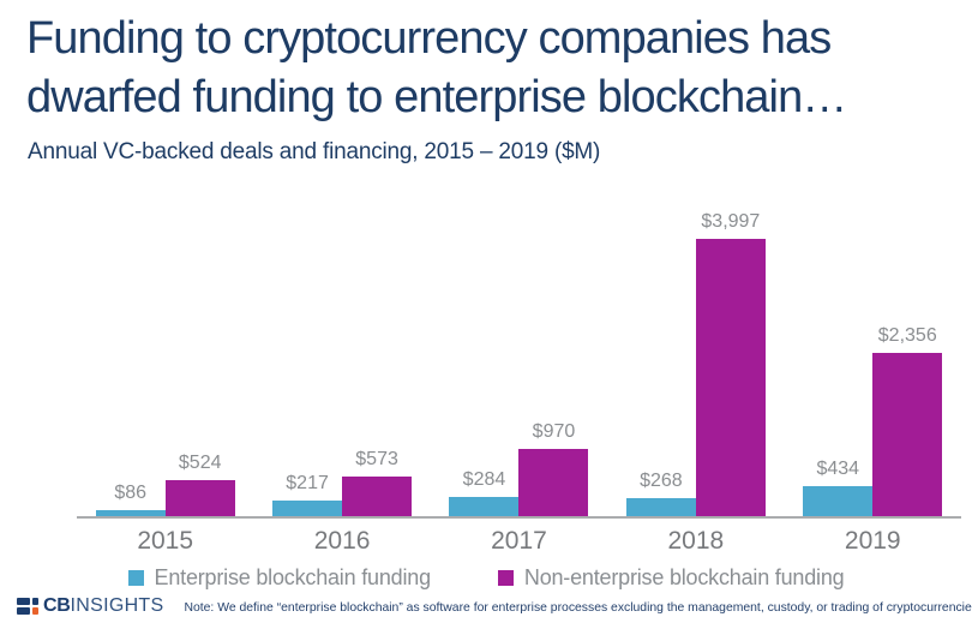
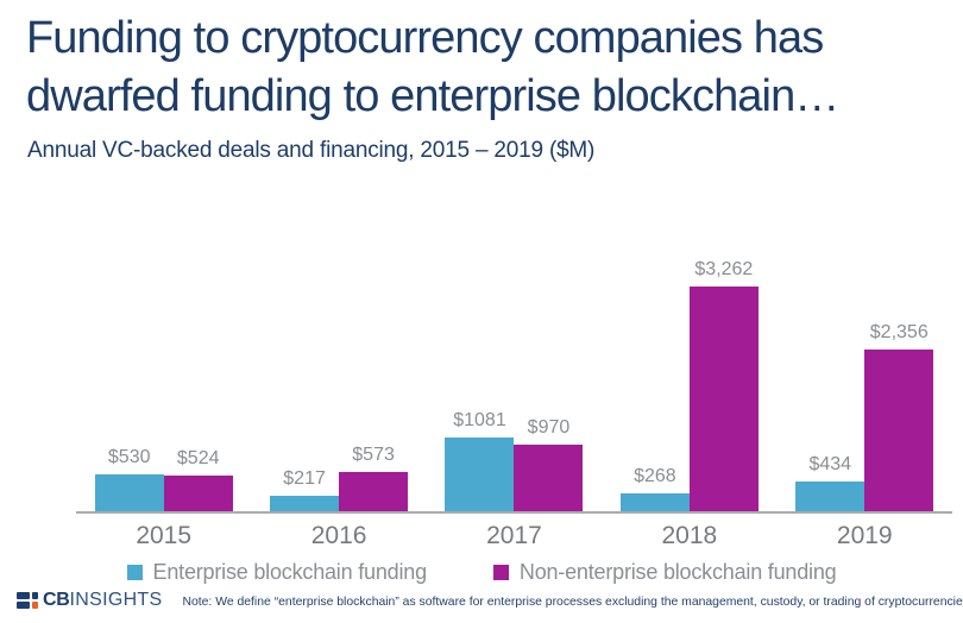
Enterprise blockchain funding/2015: $86 -> $530
Enterprise blockchain funding/2017: $284 -> $1081
Non-enterprise blockchain funding/2018: $3,997 -> $3,262
